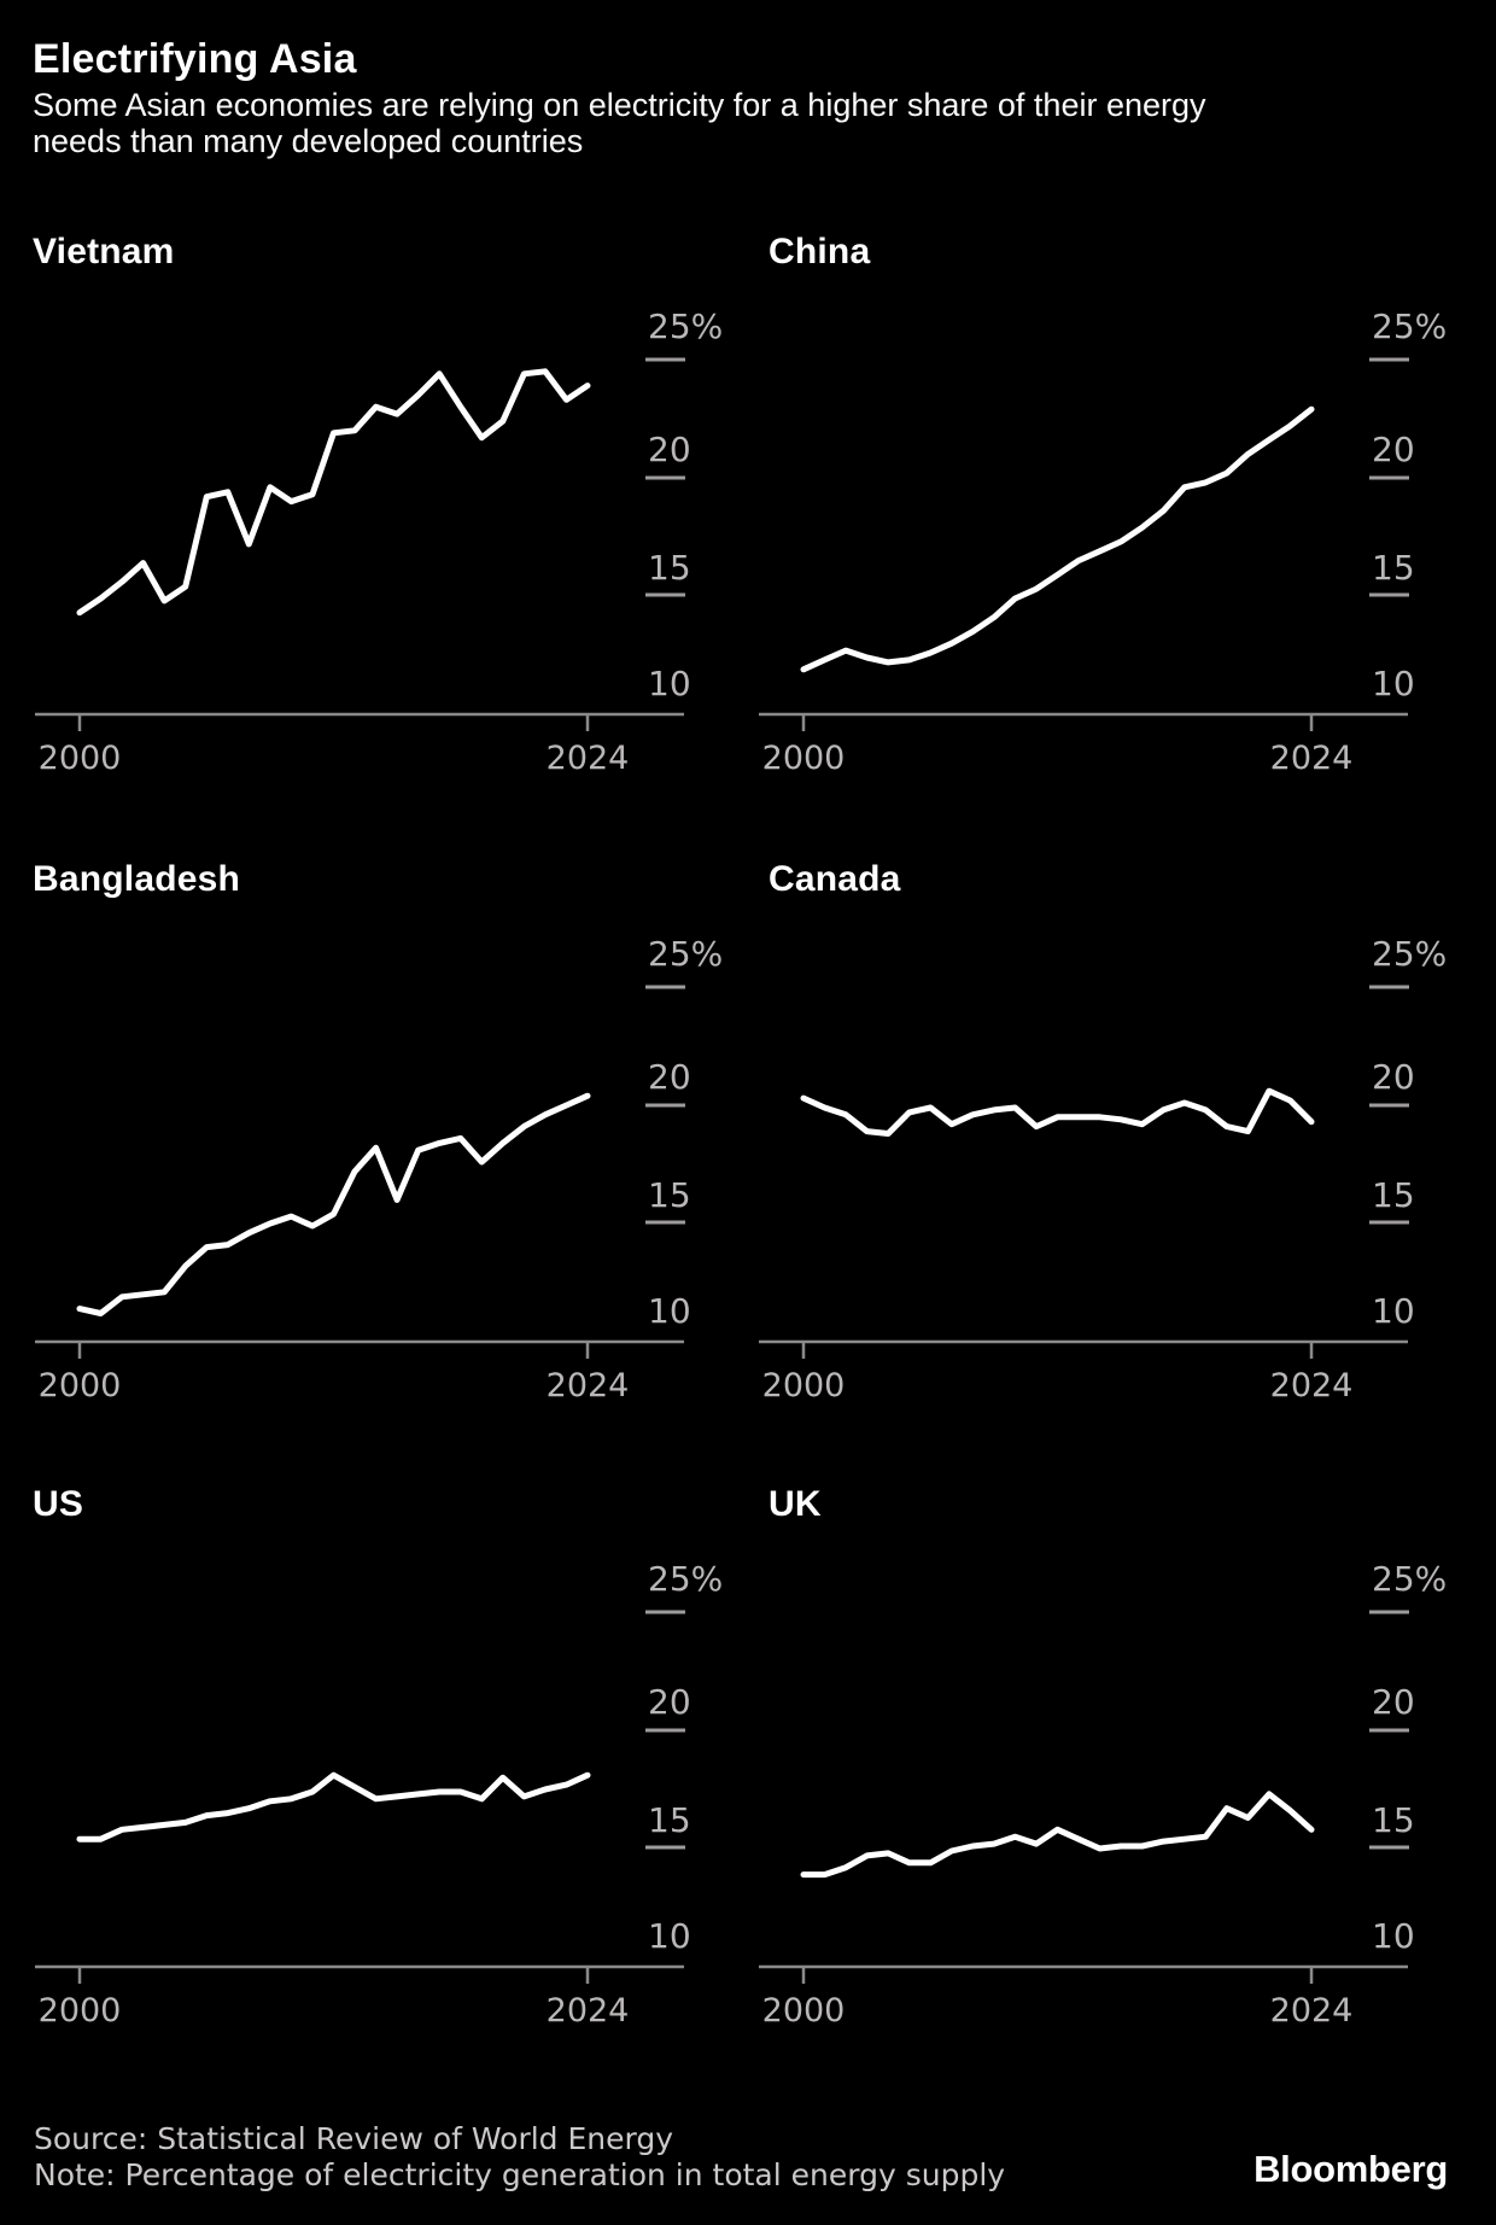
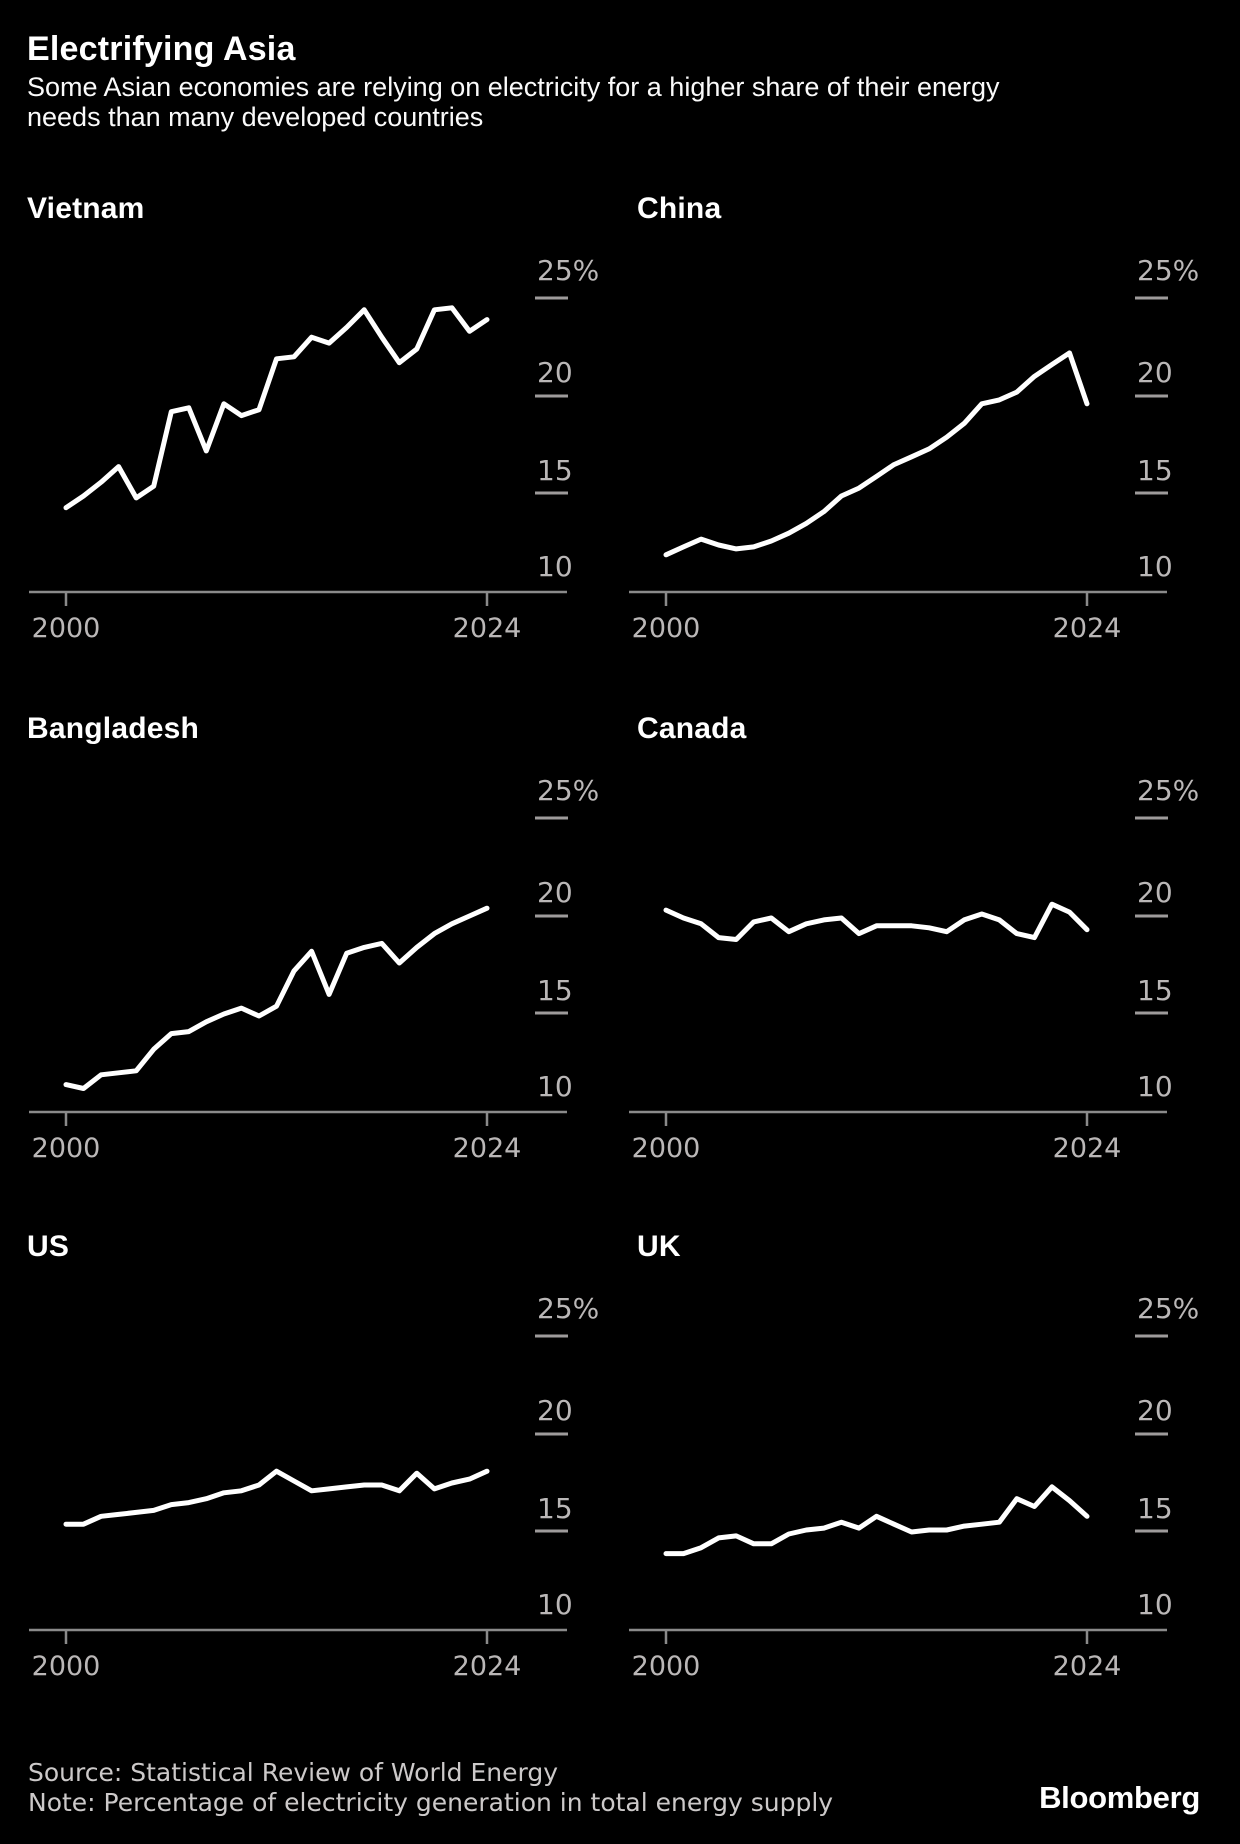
China/2024: 22.9% -> 19.6%
